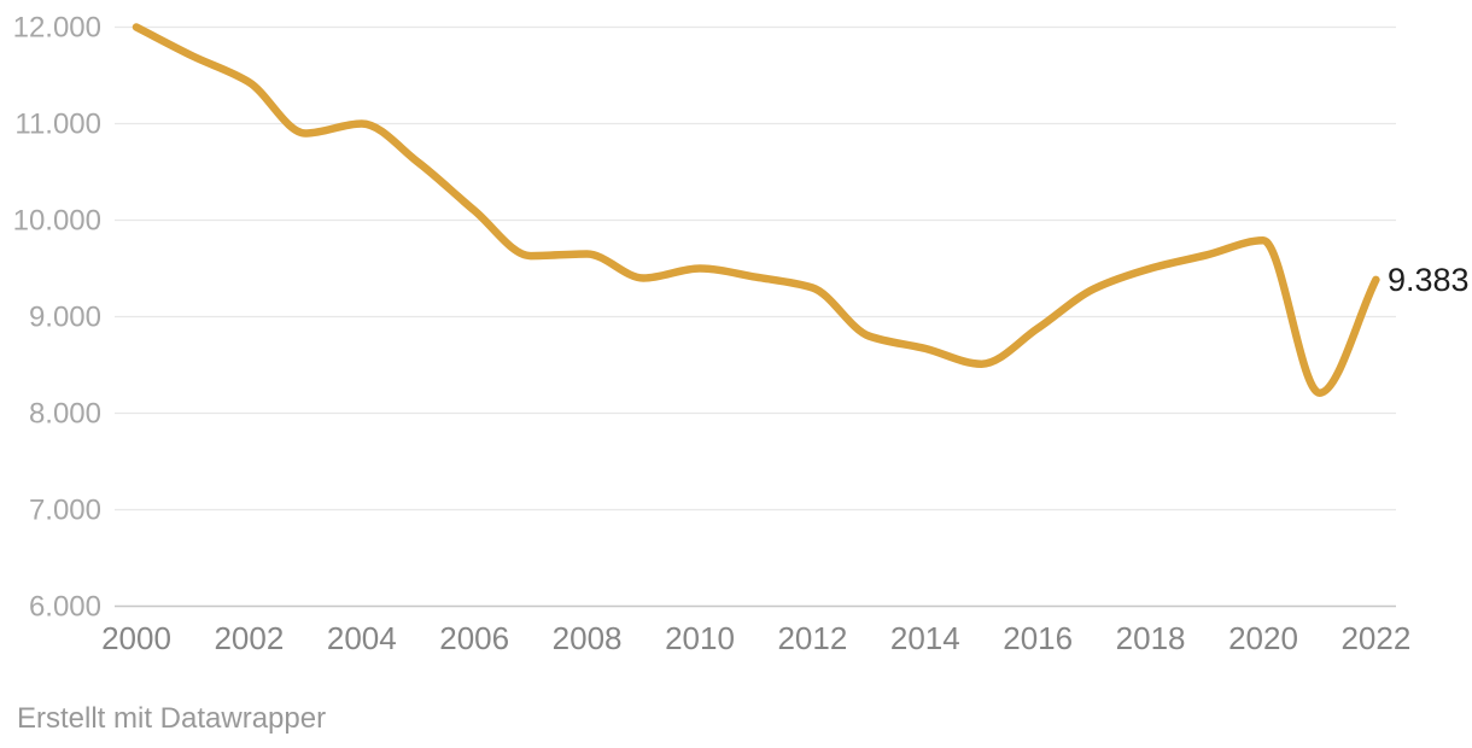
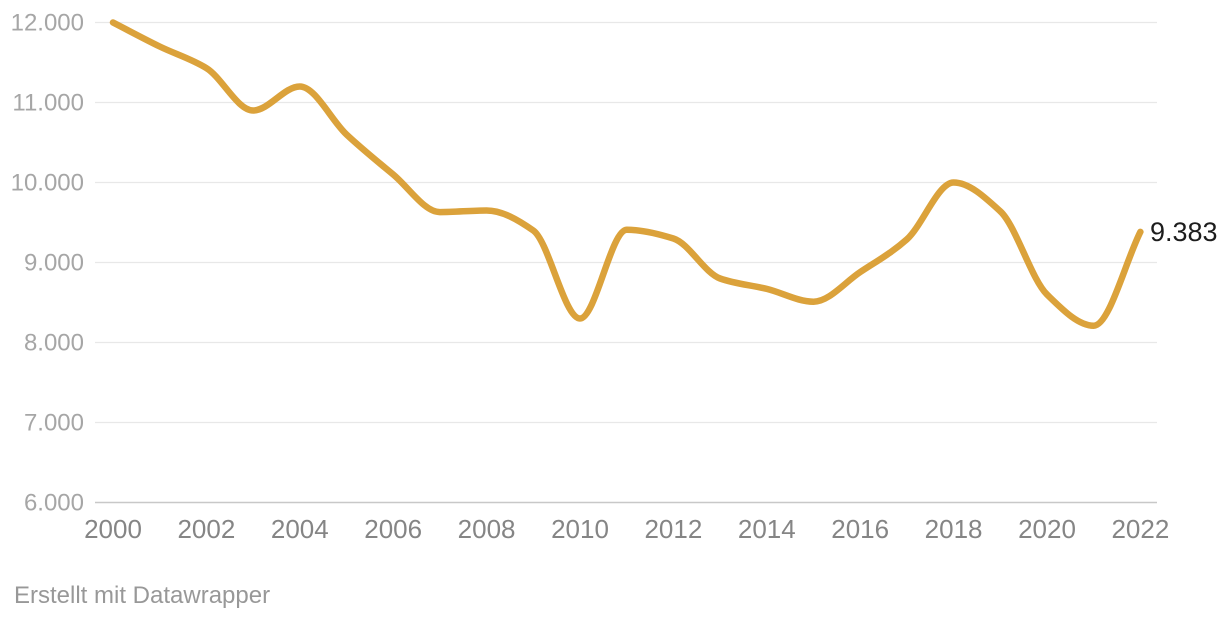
2004: 11000 -> 11200
2010: 9500 -> 8300
2018: 9500 -> 10000
2020: 9800 -> 8600
